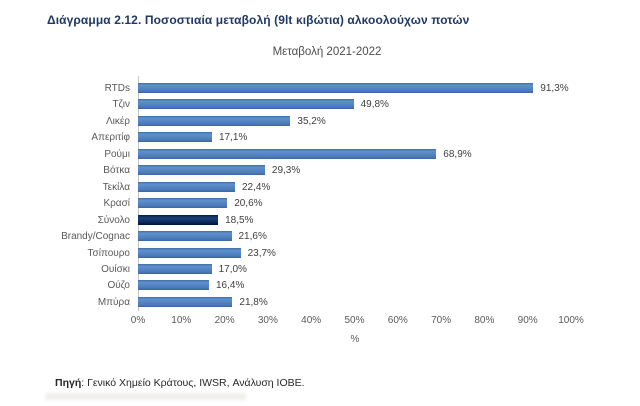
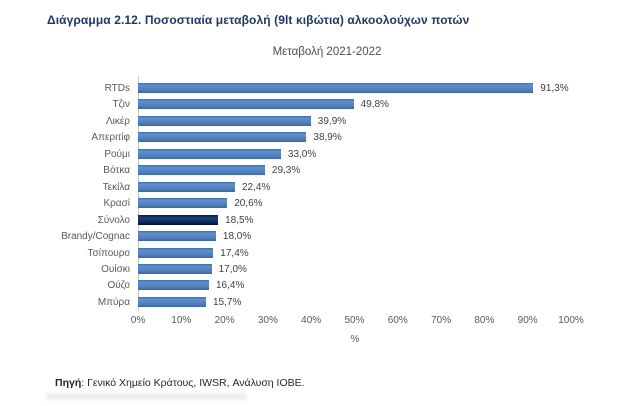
Λικέρ: 35,2% -> 39,9%
Απεριτίφ: 17,1% -> 38,9%
Ρούμι: 68,9% -> 33,0%
Brandy/Cognac: 21,6% -> 18,0%
Τσίπουρο: 23,7% -> 17,4%
Μπύρα: 21,8% -> 15,7%
